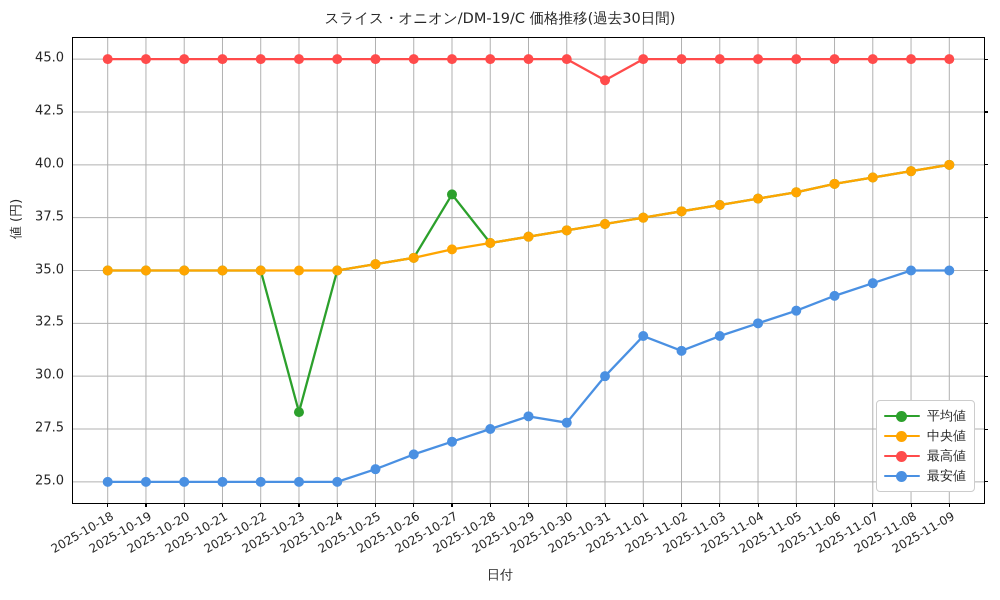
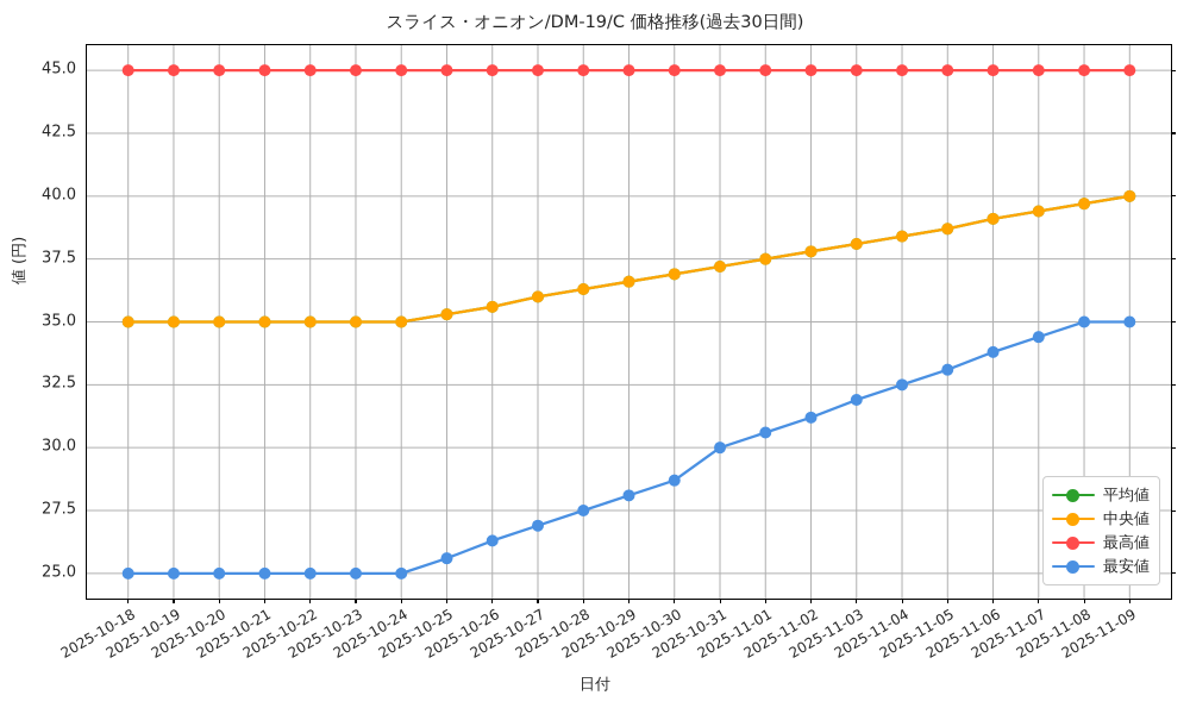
平均値/2025-10-23: 28.3 -> 35.0
平均値/2025-10-27: 38.6 -> 36.0
最安値/2025-10-30: 27.8 -> 28.7
最高値/2025-10-31: 44 -> 45
最安値/2025-11-01: 31.9 -> 30.6
